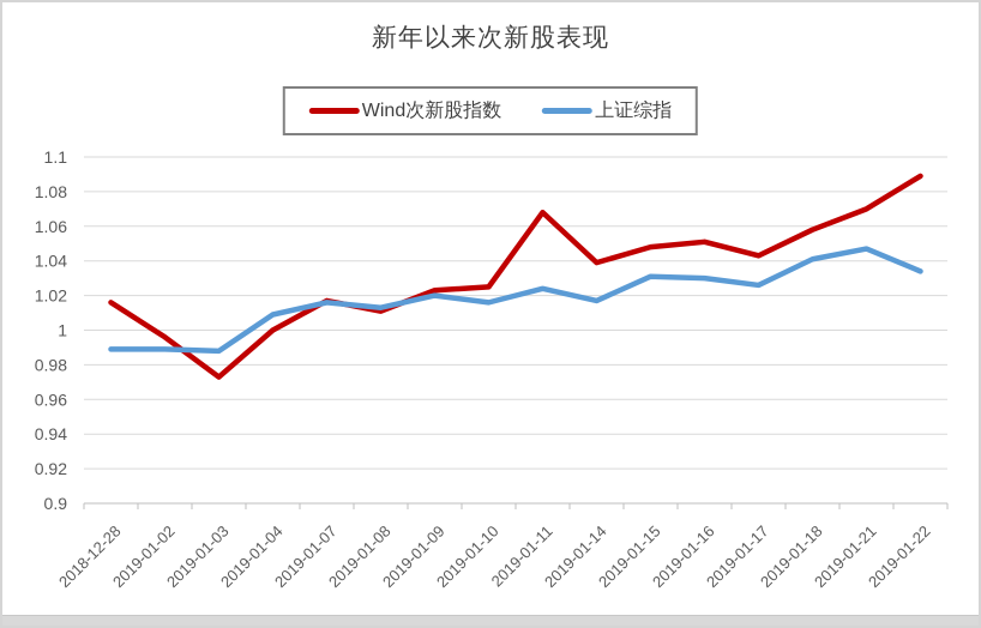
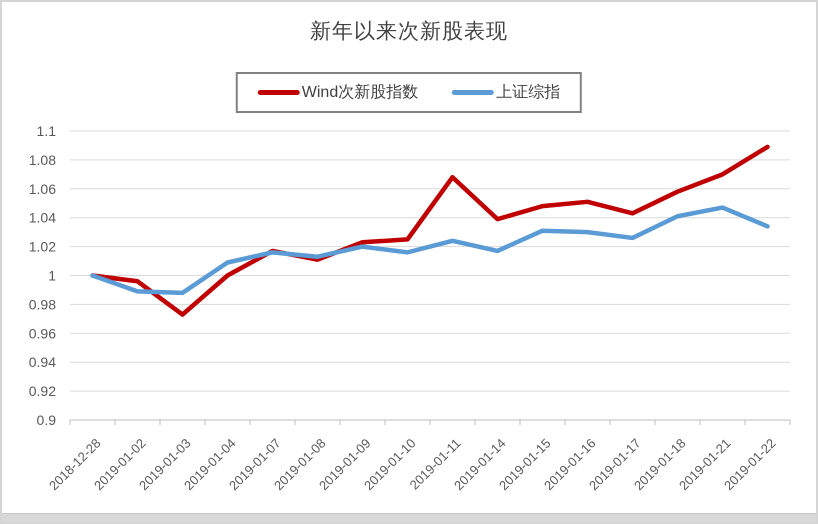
Wind次新股指数/2018-12-28: 1.016 -> 1.000
上证综指/2018-12-28: 0.989 -> 1.000
